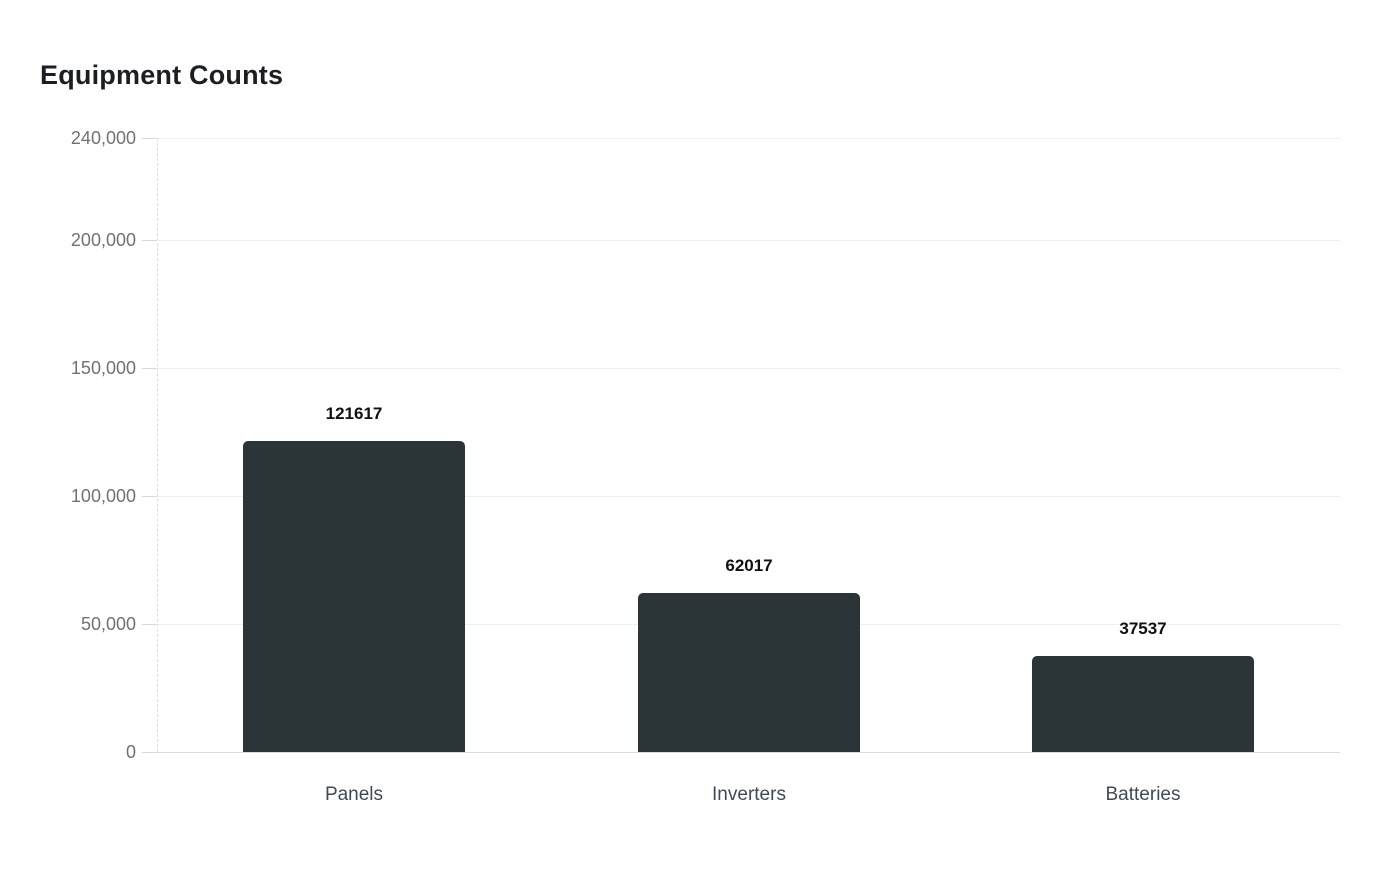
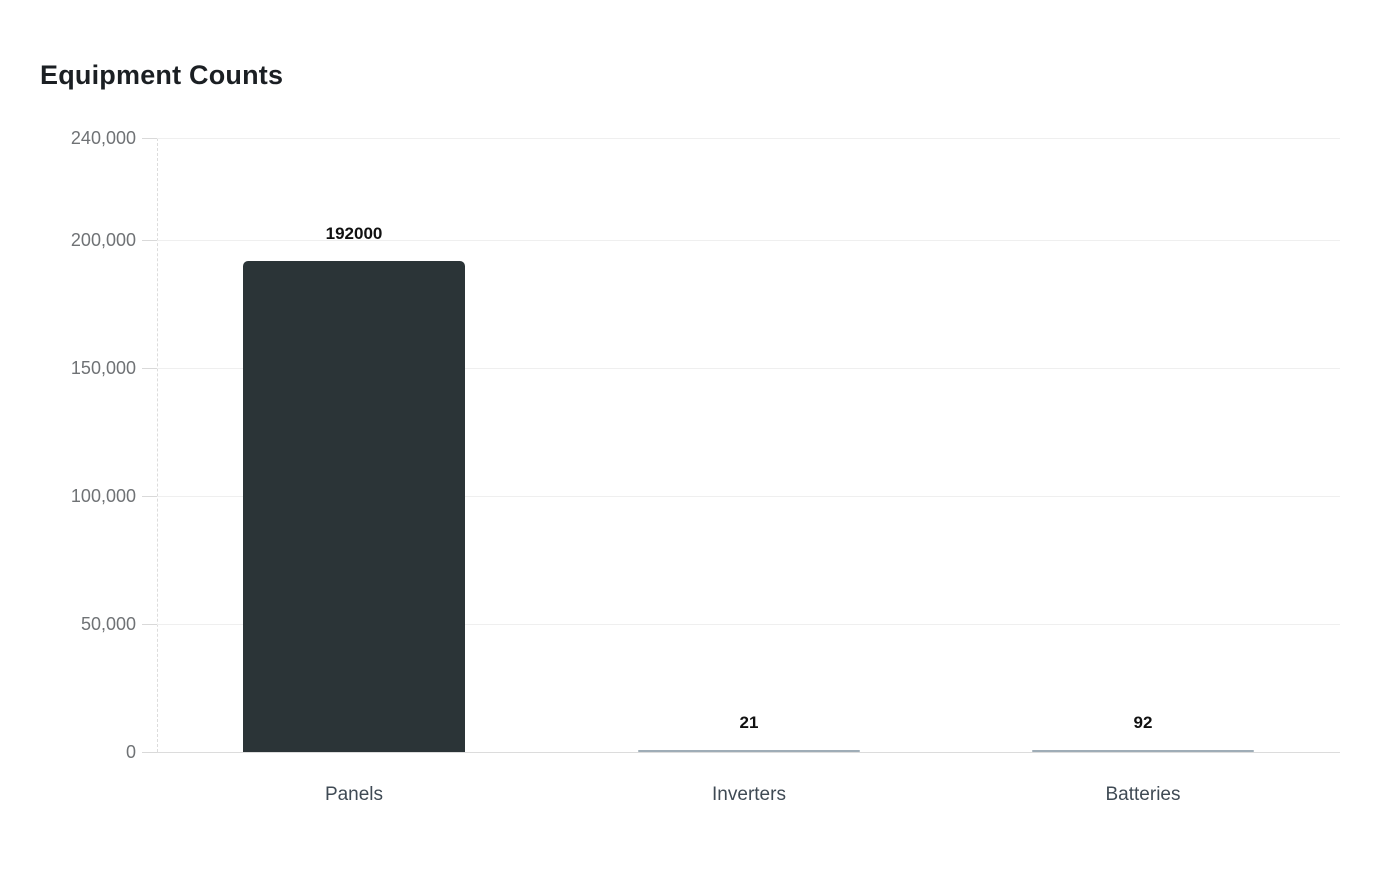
Panels: 121617 -> 192000
Inverters: 62017 -> 21
Batteries: 37537 -> 92
